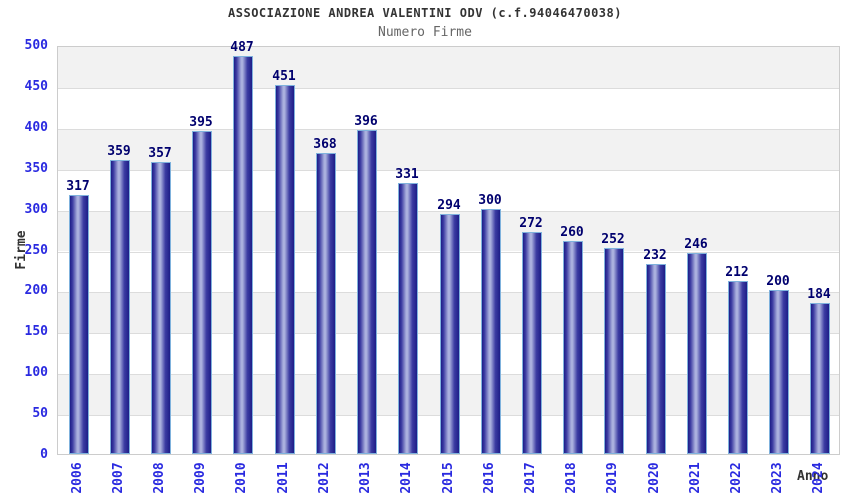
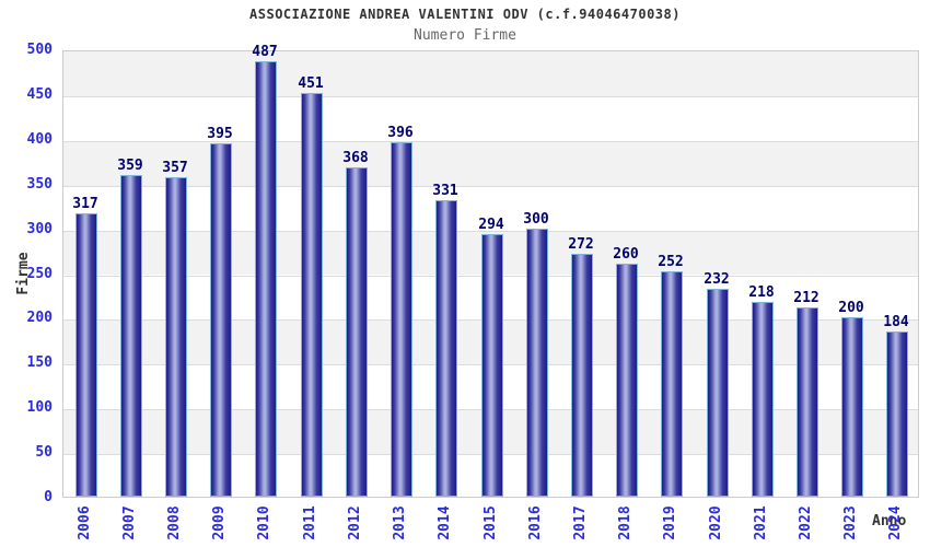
2021: 246 -> 218
